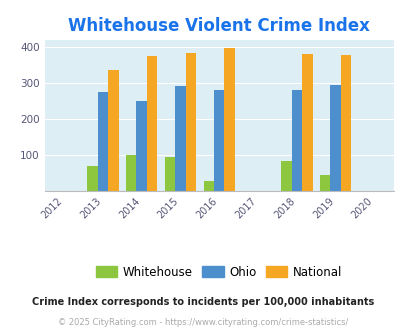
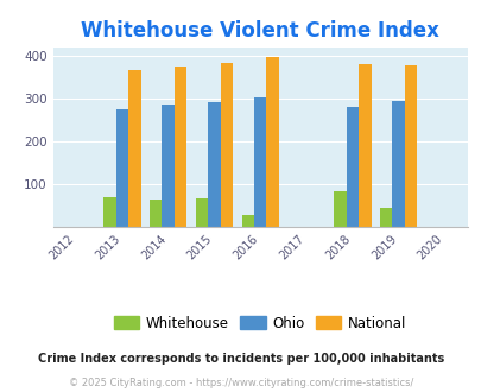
National/2013: 335 -> 367
Whitehouse/2014: 100 -> 65
Ohio/2014: 250 -> 286
Whitehouse/2015: 95 -> 67
Ohio/2016: 280 -> 302
